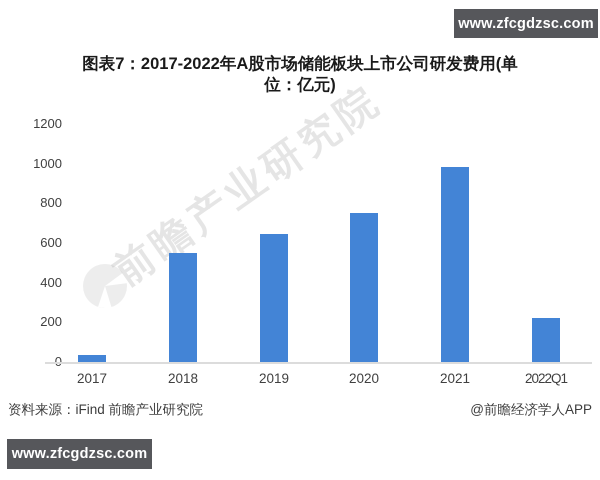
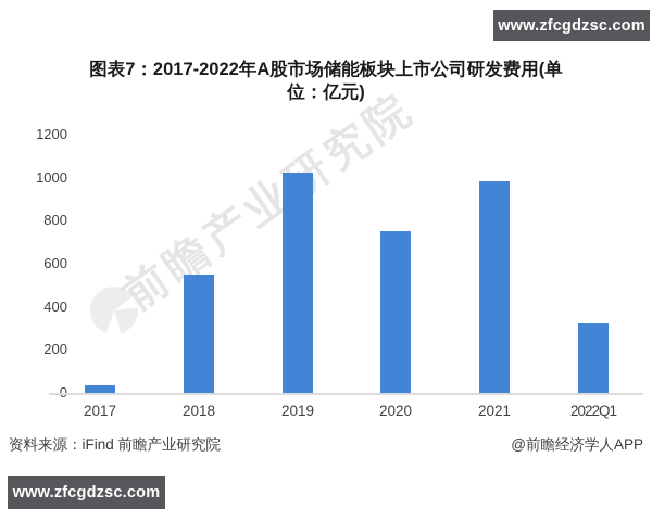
2019: 650 -> 1030
2022Q1: 230 -> 330
